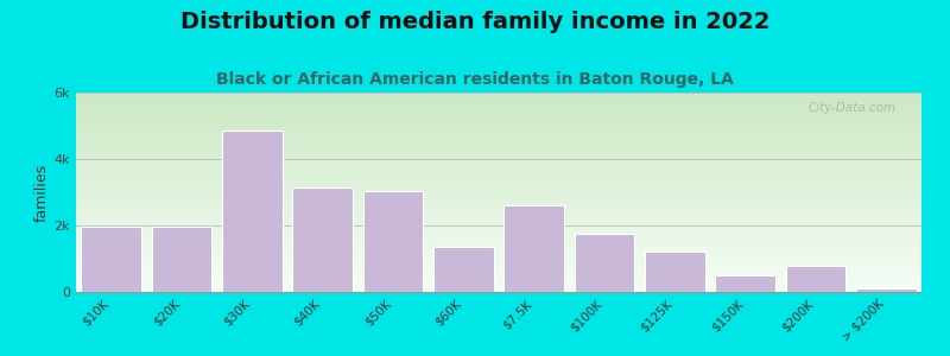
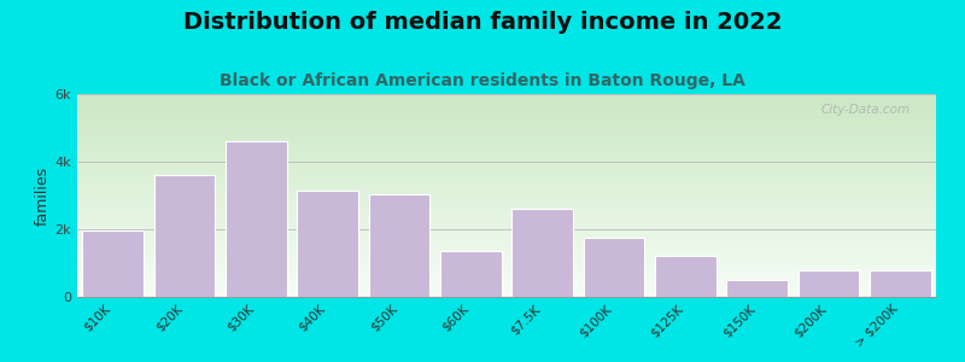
$20K: 1.95k -> 3.60k
$30K: 4.85k -> 4.60k
> $200K: 0.10k -> 0.80k
